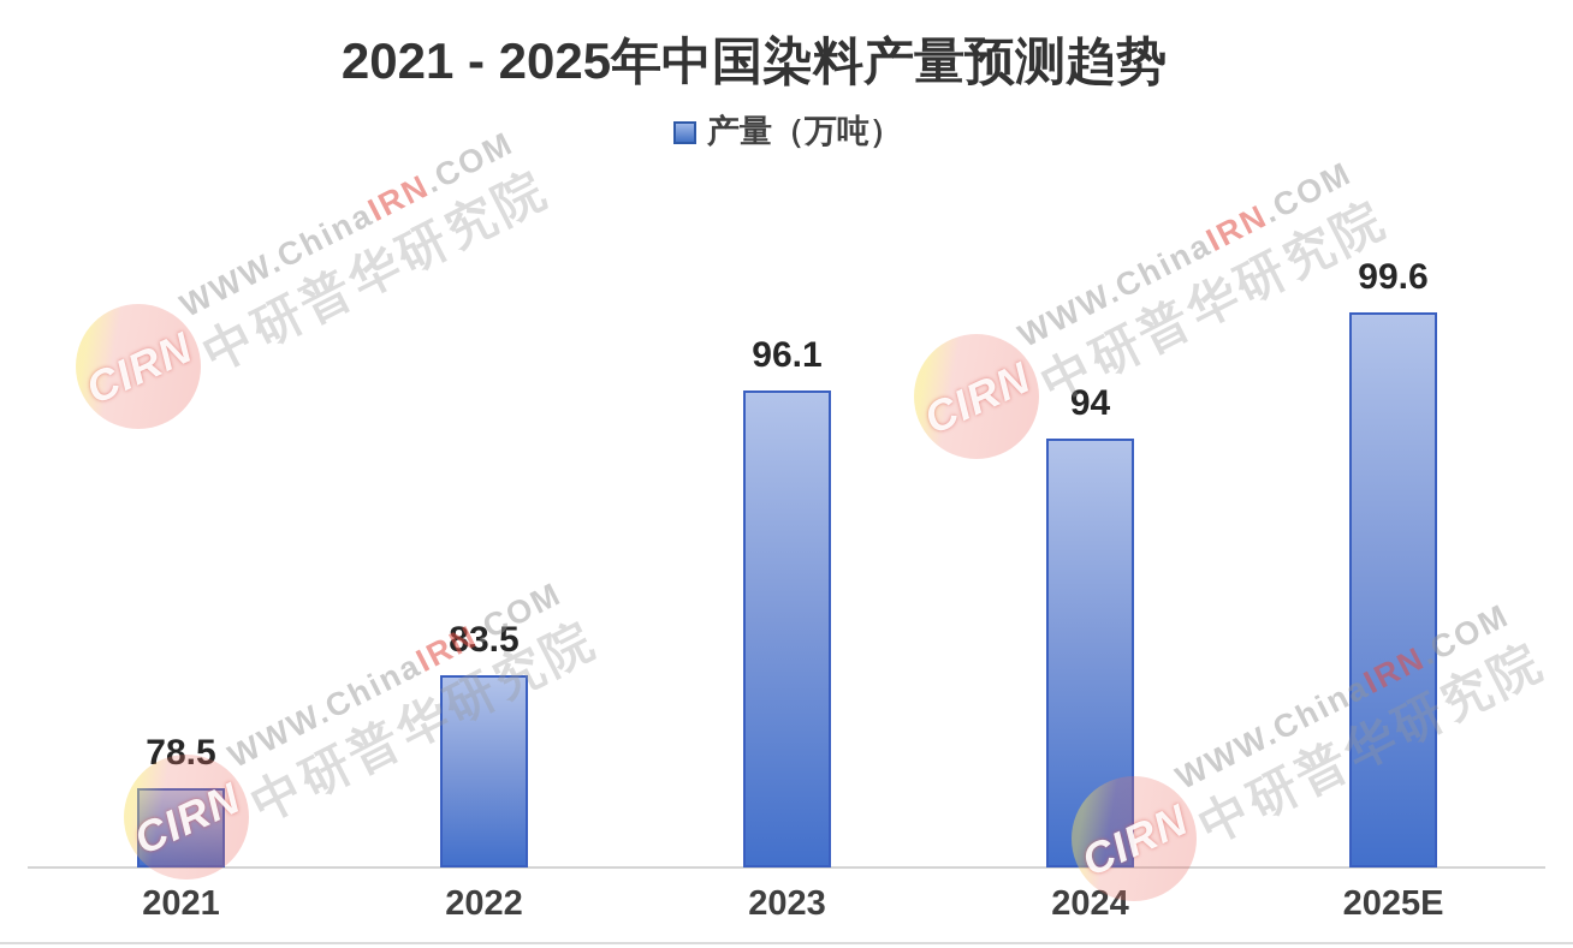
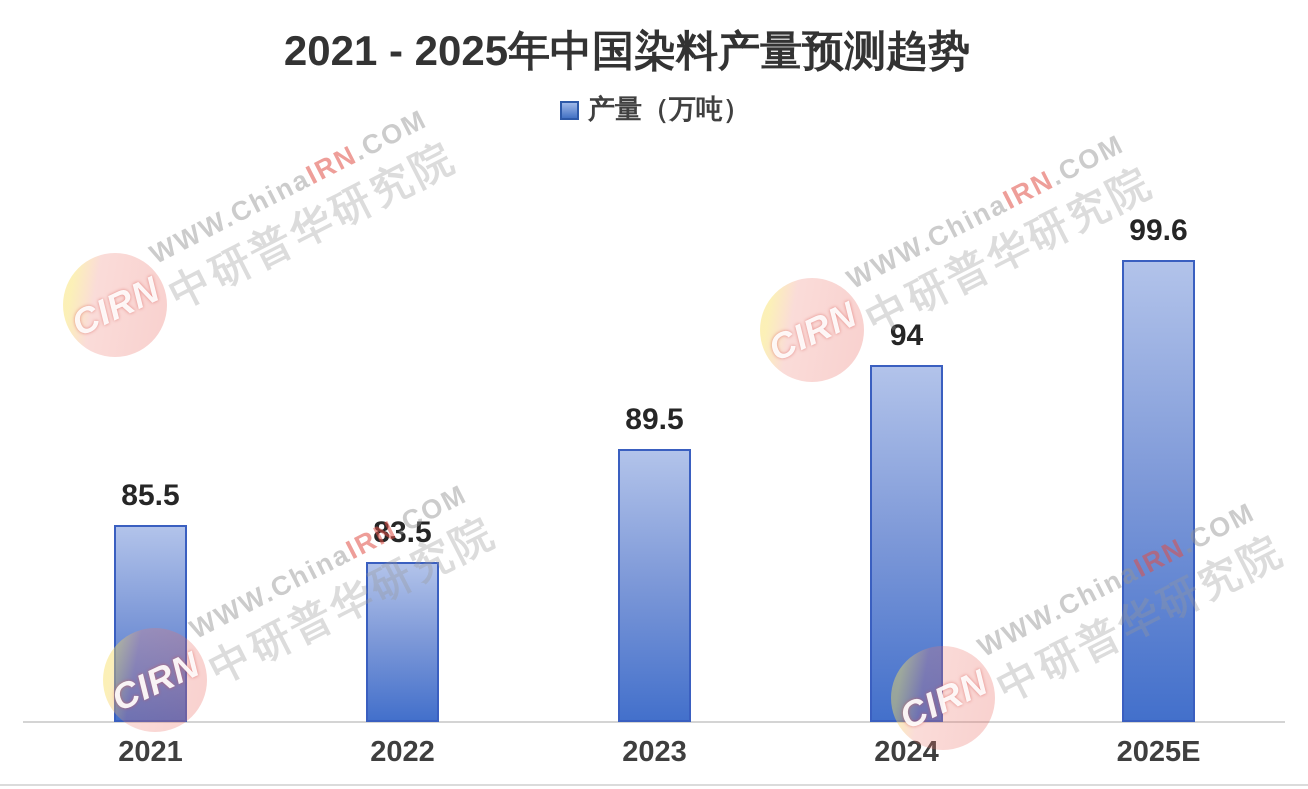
2021: 78.5 -> 85.5
2023: 96.1 -> 89.5
